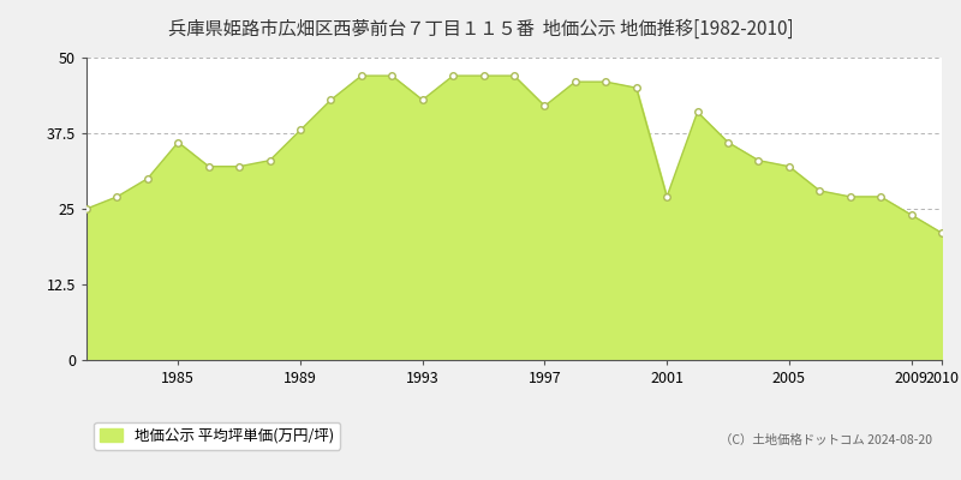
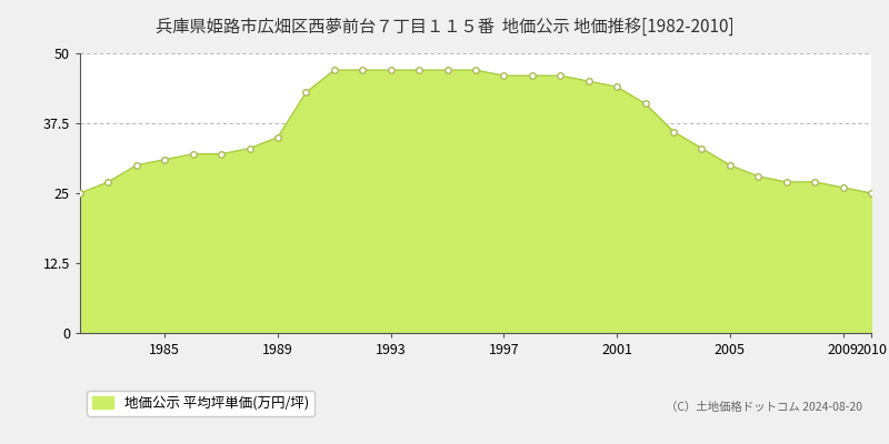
1985: 36 -> 31
1989: 38 -> 35
1993: 43 -> 47
1997: 42 -> 46
2001: 27 -> 44
2005: 32 -> 30
2009: 24 -> 26
2010: 21 -> 25
